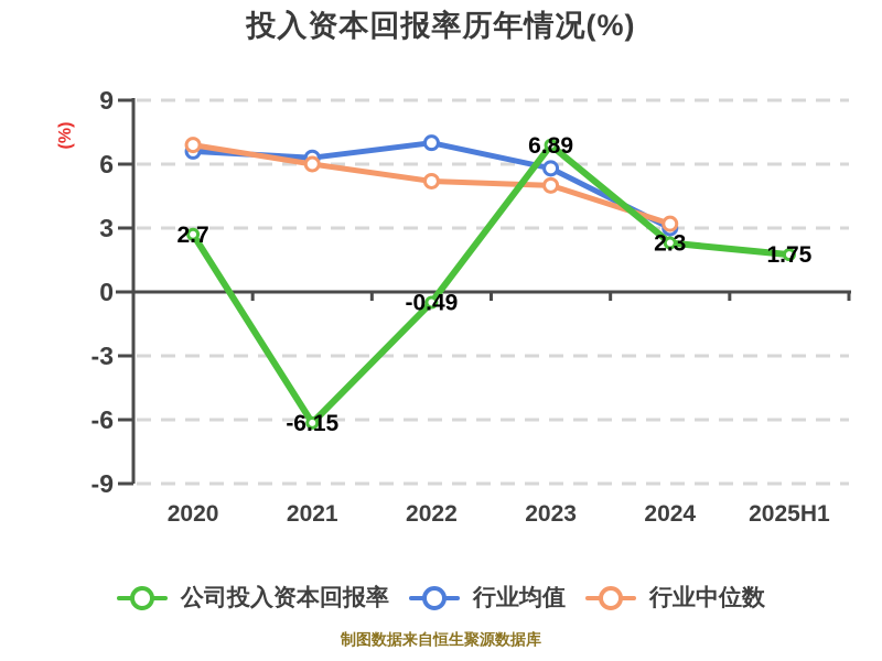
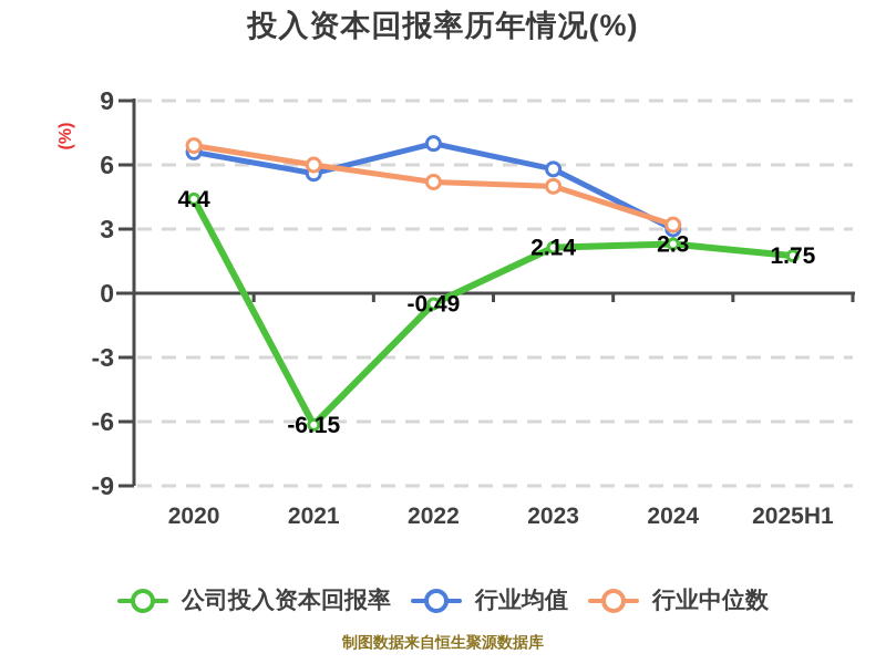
公司投入资本回报率/2020: 2.7 -> 4.4
行业均值/2021: 6.3 -> 5.6
公司投入资本回报率/2023: 6.89 -> 2.14
